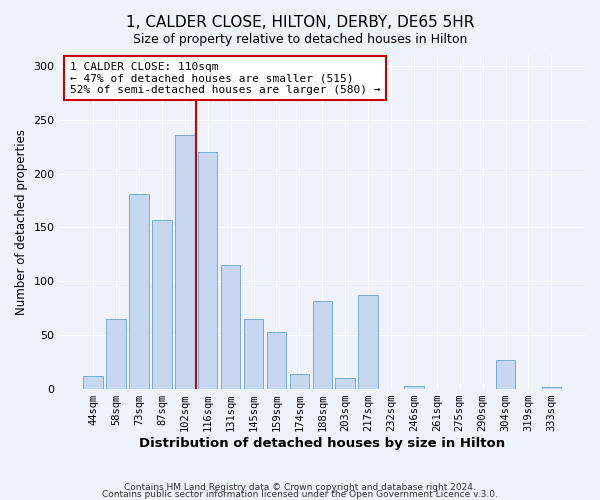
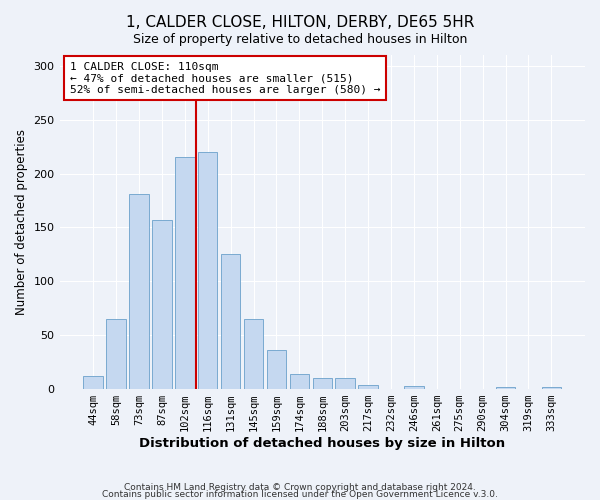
102sqm: 236 -> 215
131sqm: 115 -> 125
159sqm: 53 -> 36
188sqm: 82 -> 10
217sqm: 87 -> 4
304sqm: 27 -> 2
